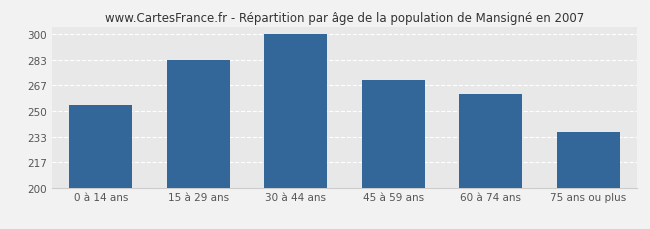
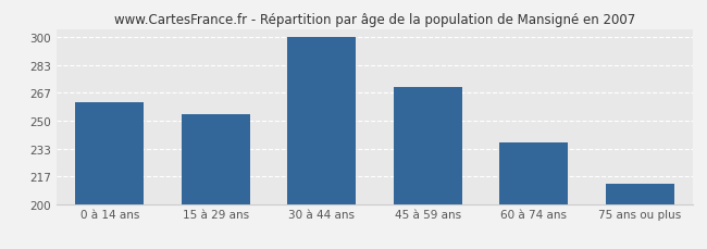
0 à 14 ans: 254 -> 261
15 à 29 ans: 283 -> 254
60 à 74 ans: 261 -> 237
75 ans ou plus: 236 -> 212
